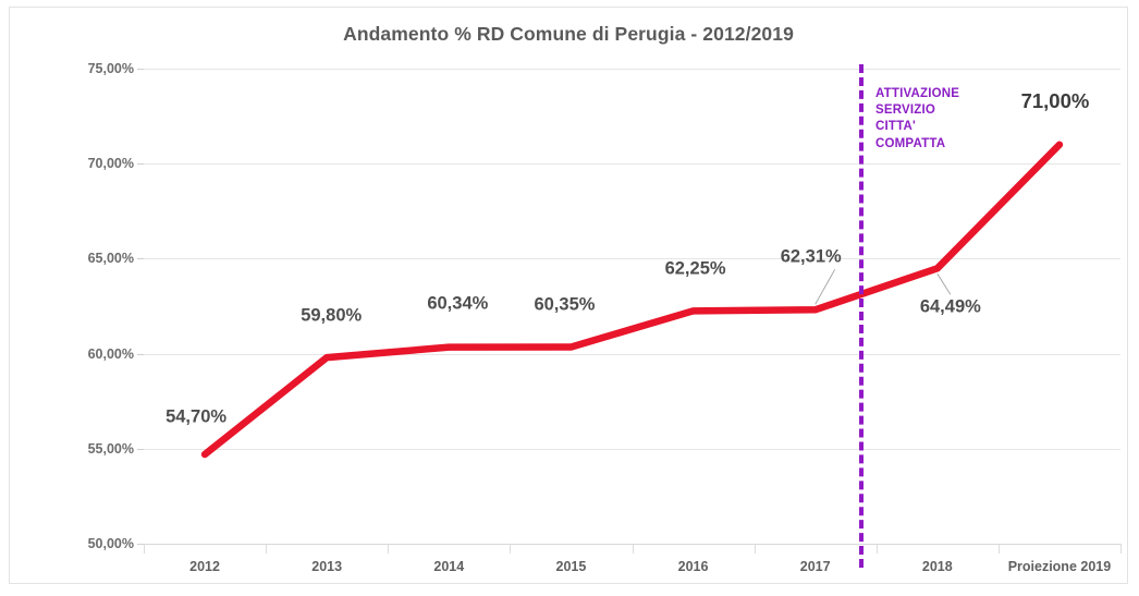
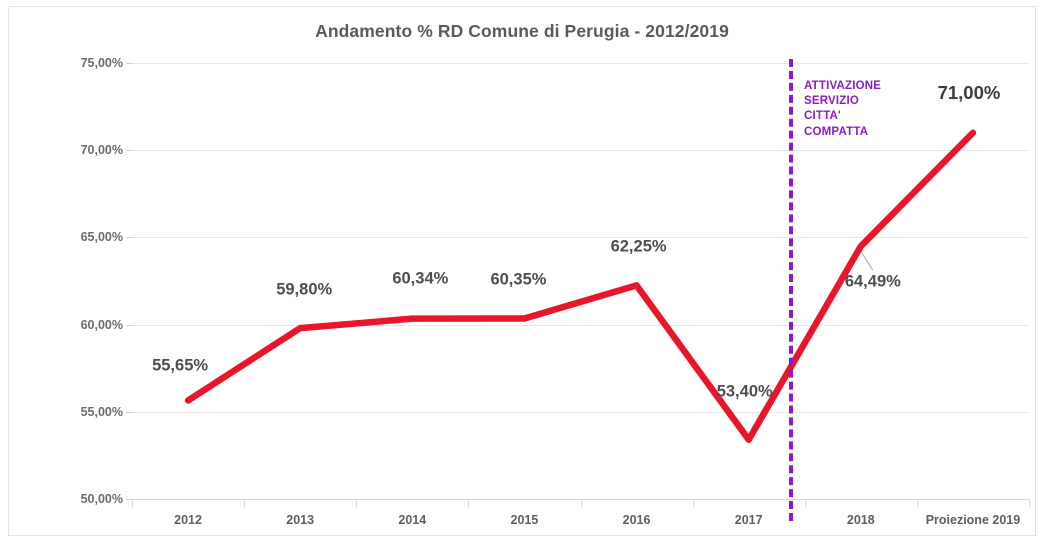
2012: 54,70% -> 55,65%
2017: 62,31% -> 53,40%
